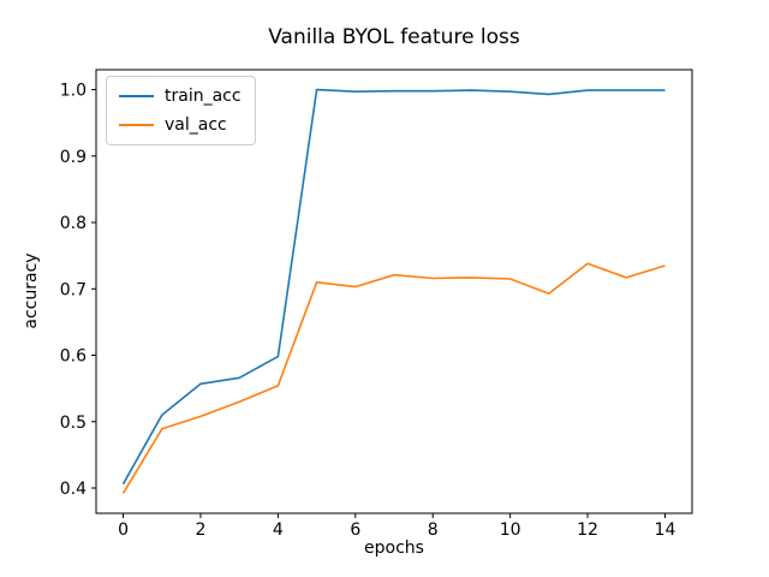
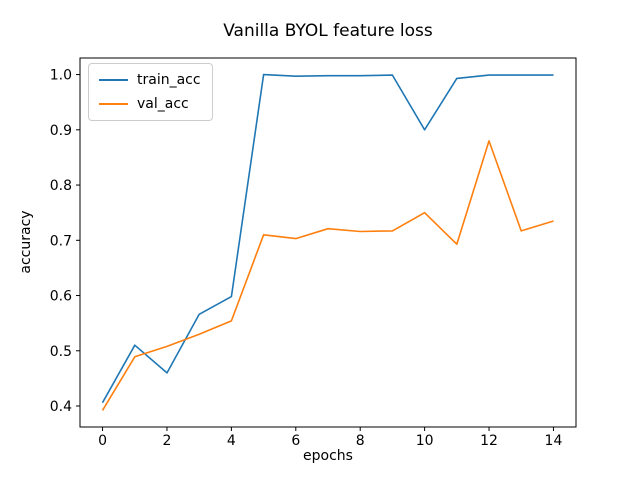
train_acc/2: 0.56 -> 0.46
train_acc/10: 1.00 -> 0.90
val_acc/10: 0.71 -> 0.75
val_acc/12: 0.74 -> 0.88
